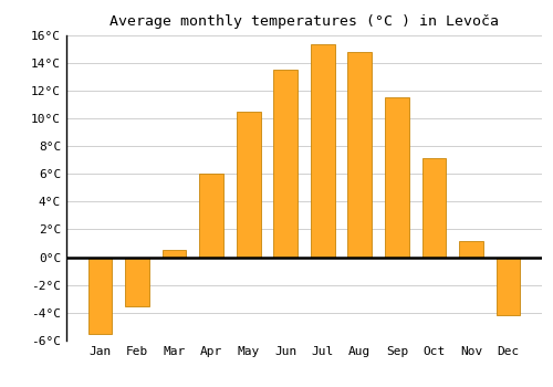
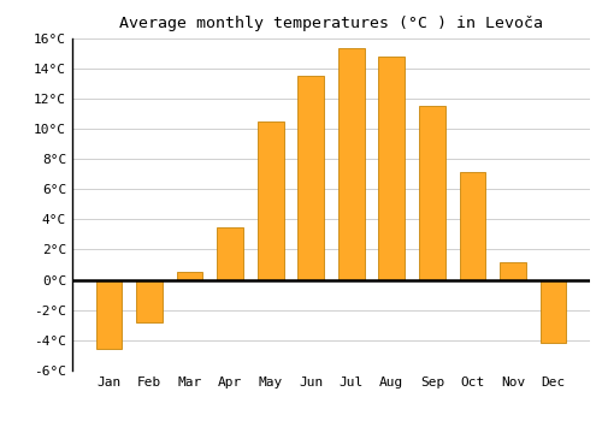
Jan: -5.5°C -> -4.6°C
Feb: -3.5°C -> -2.8°C
Apr: 6.0°C -> 3.5°C
